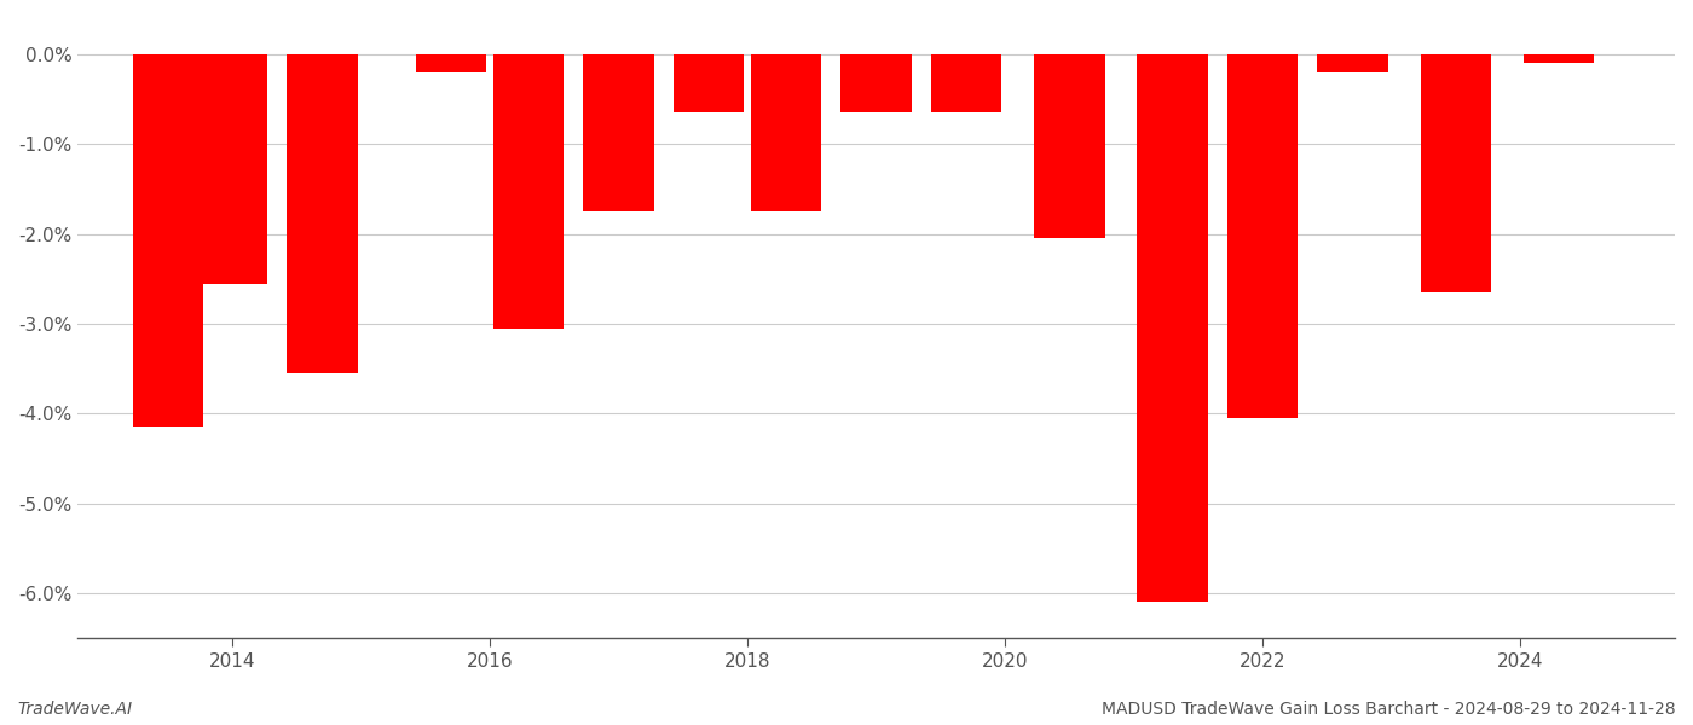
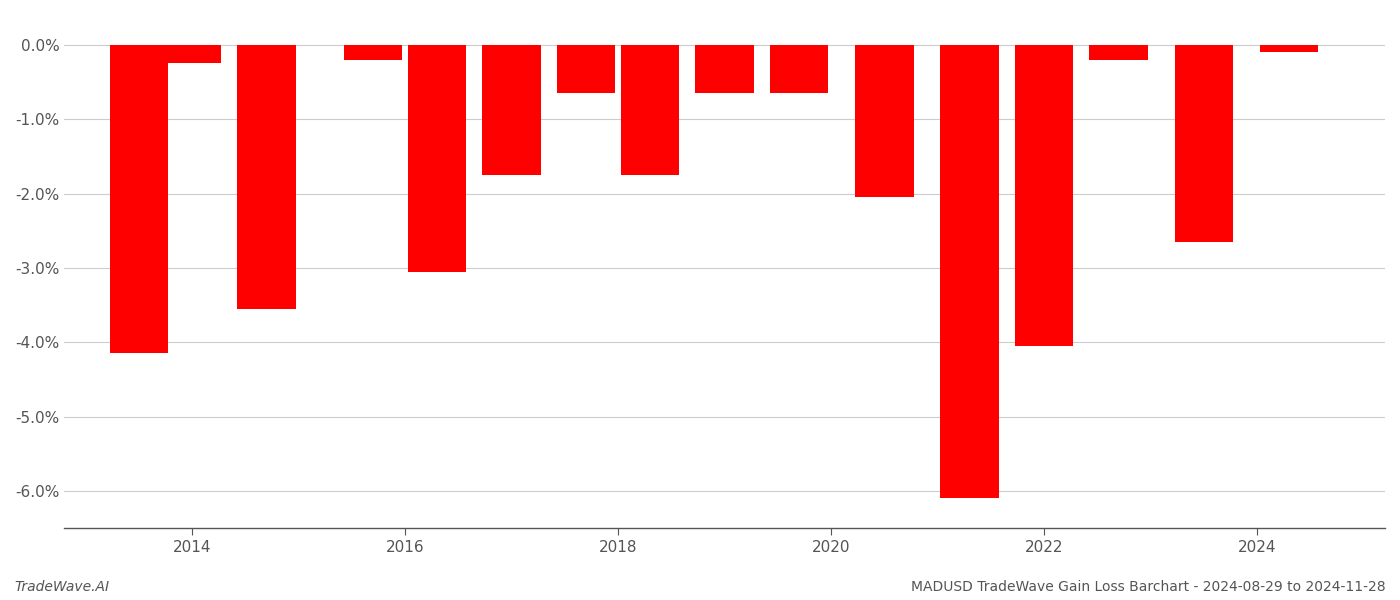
2014: -2.56% -> -0.25%
